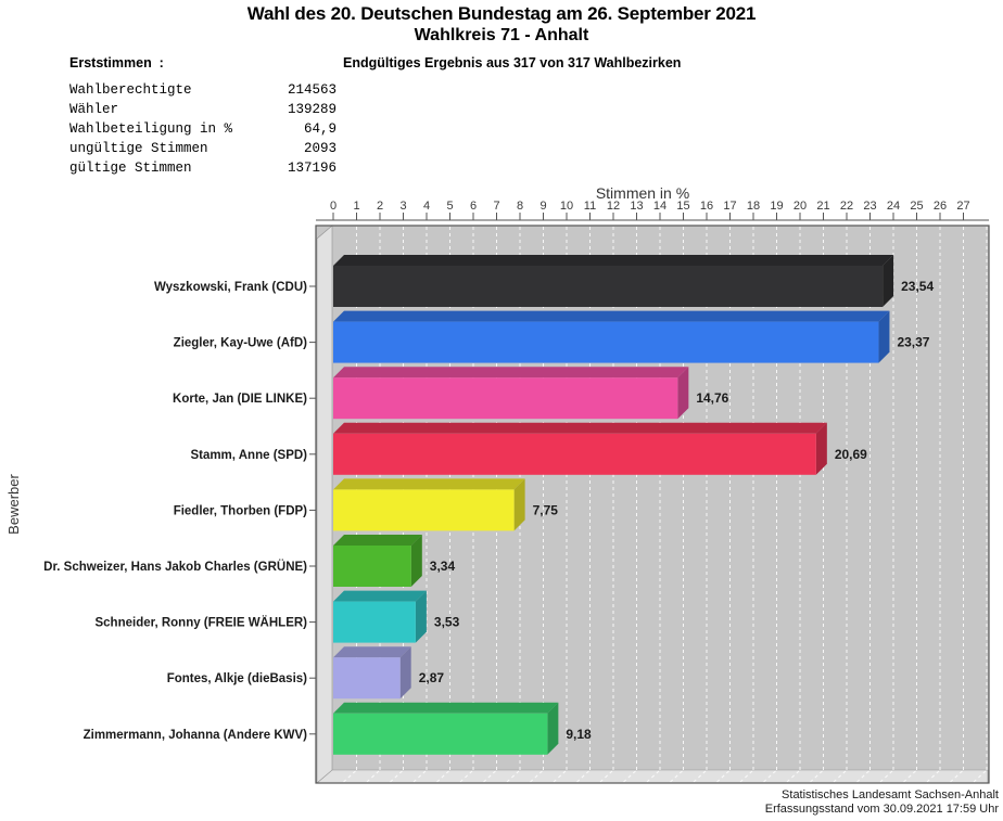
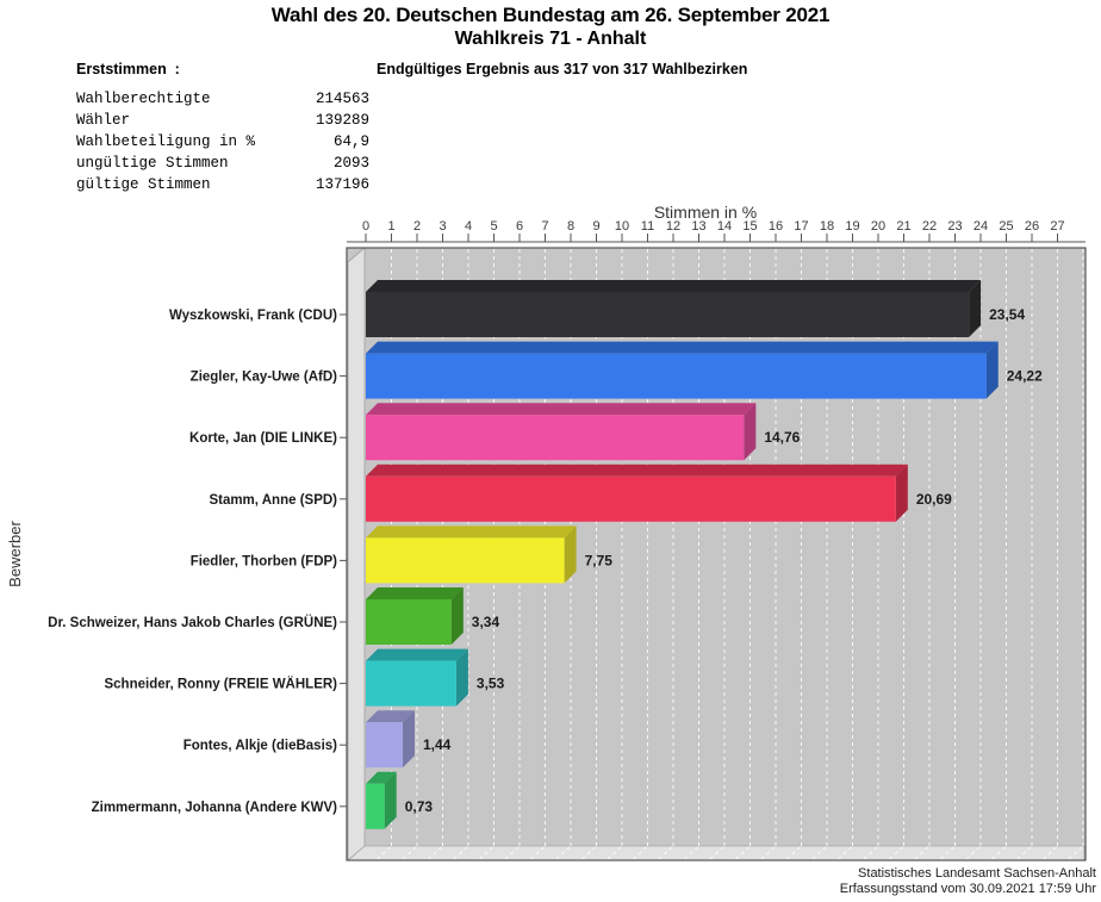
Ziegler, Kay-Uwe (AfD): 23,37 -> 24,22
Fontes, Alkje (dieBasis): 2,87 -> 1,44
Zimmermann, Johanna (Andere KWV): 9,18 -> 0,73
